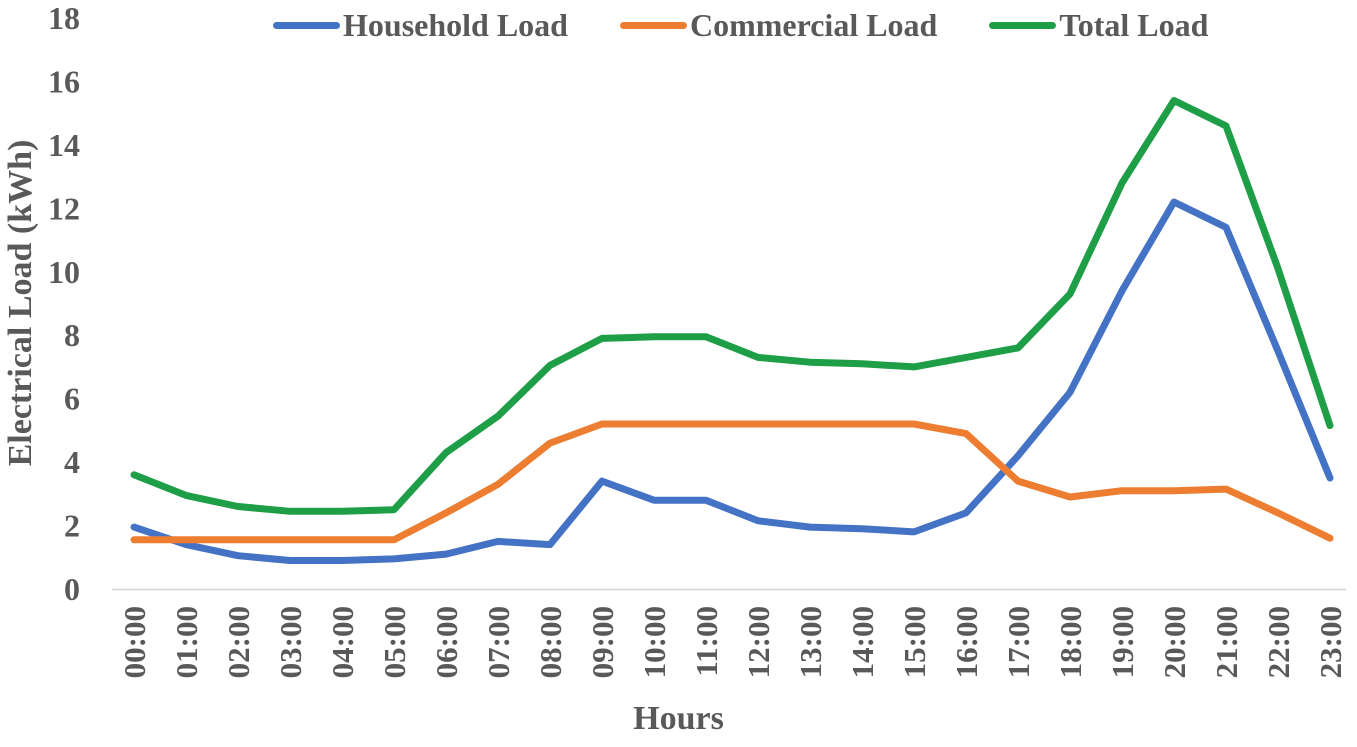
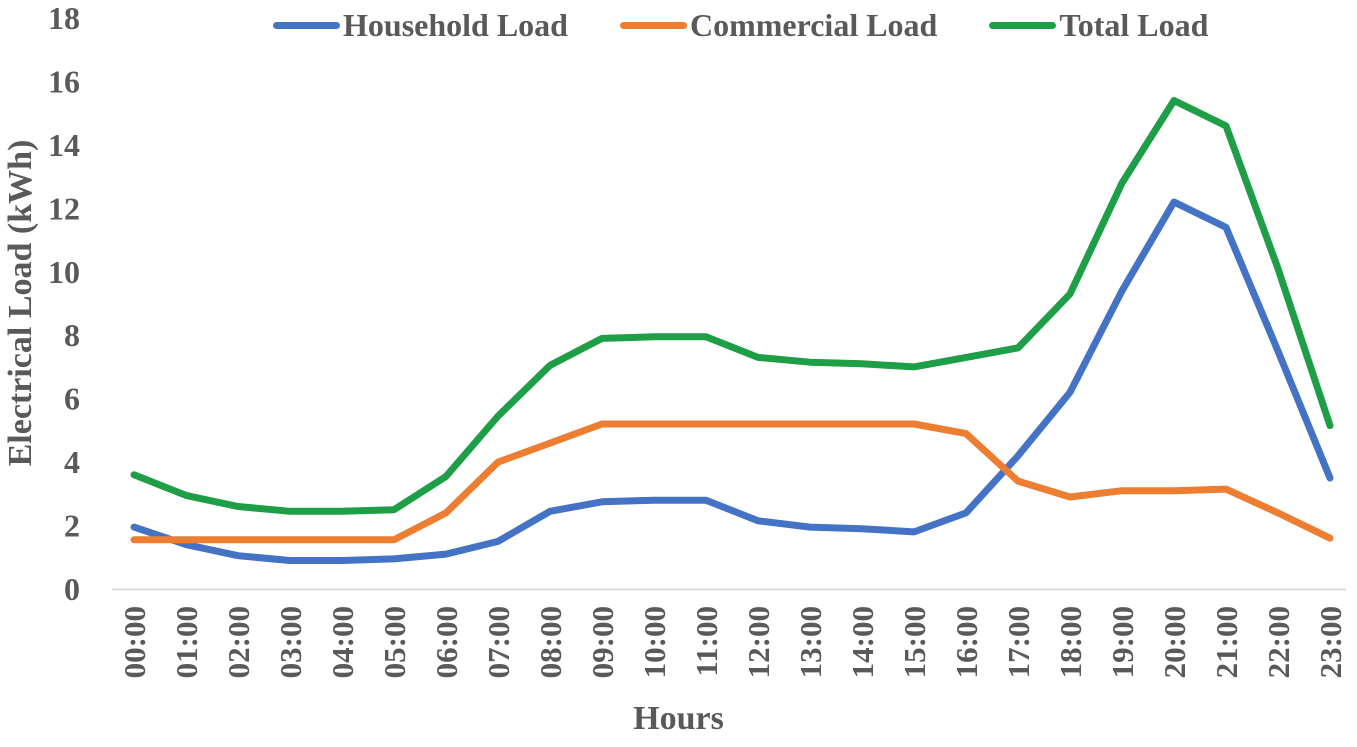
Total Load/06:00: 4.3 -> 3.5
Commercial Load/07:00: 3.3 -> 4.0
Household Load/08:00: 1.4 -> 2.5
Household Load/09:00: 3.4 -> 2.8
